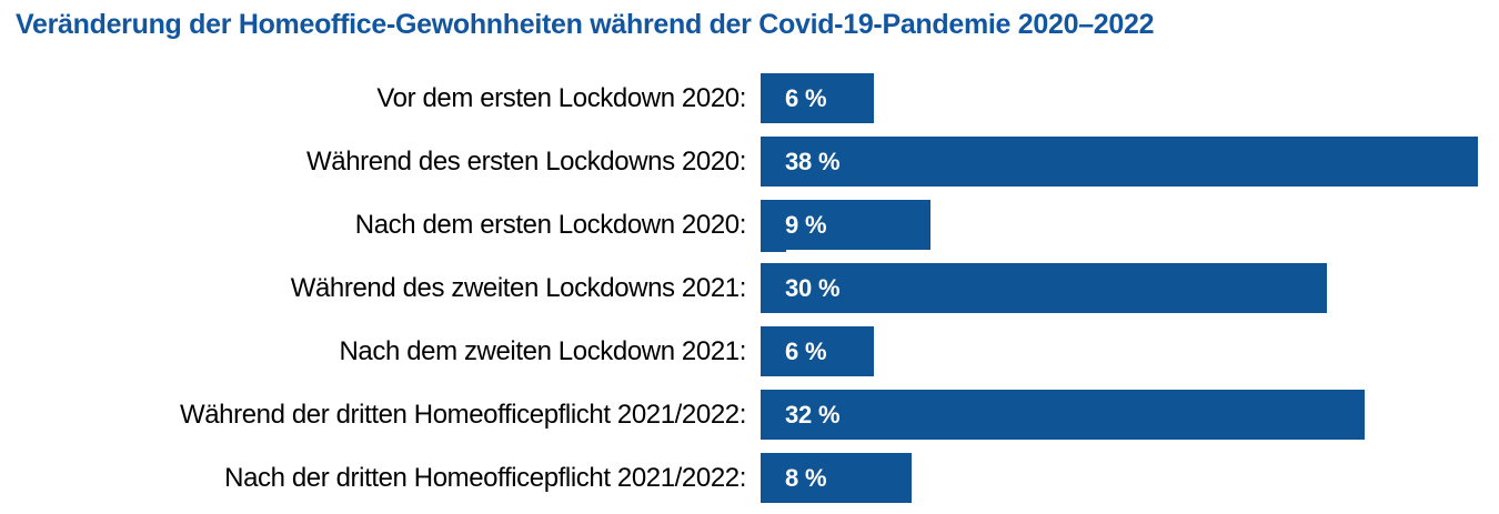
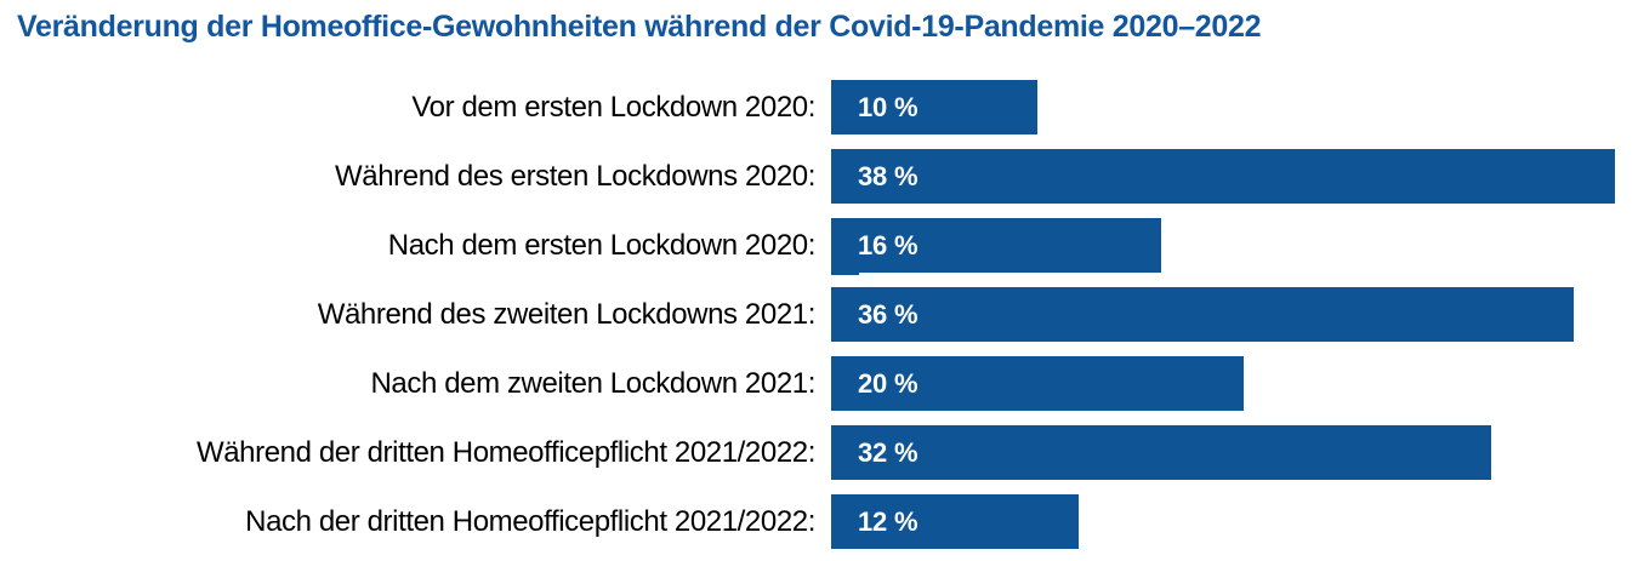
Vor dem ersten Lockdown 2020:: 6 -> 10
Nach dem ersten Lockdown 2020:: 9 -> 16
Während des zweiten Lockdowns 2021:: 30 -> 36
Nach dem zweiten Lockdown 2021:: 6 -> 20
Nach der dritten Homeofficepflicht 2021/2022:: 8 -> 12
